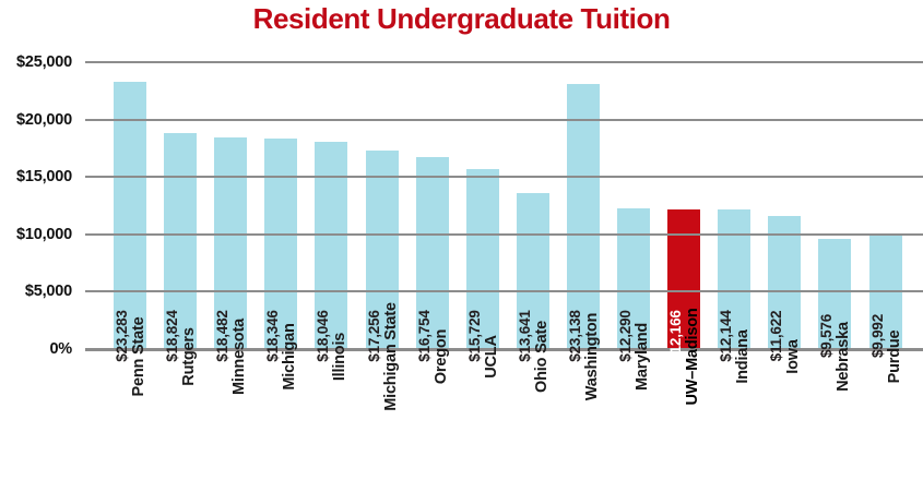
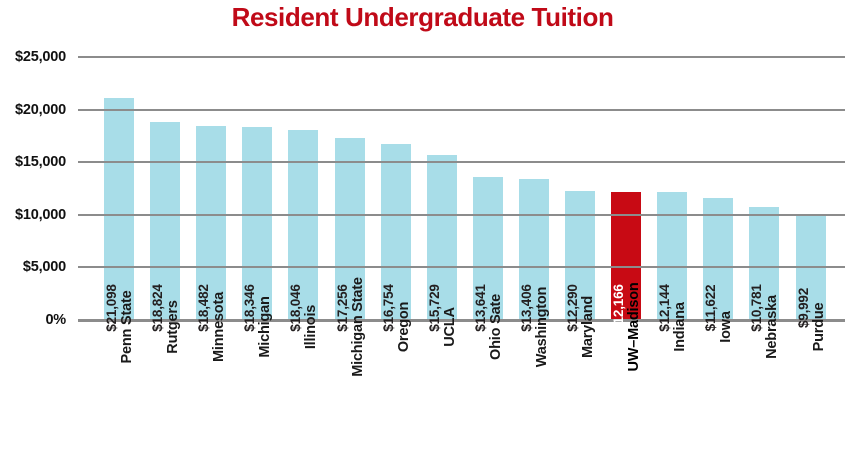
Penn State: $23,283 -> $21,098
Washington: $23,138 -> $13,406
Nebraska: $9,576 -> $10,781
